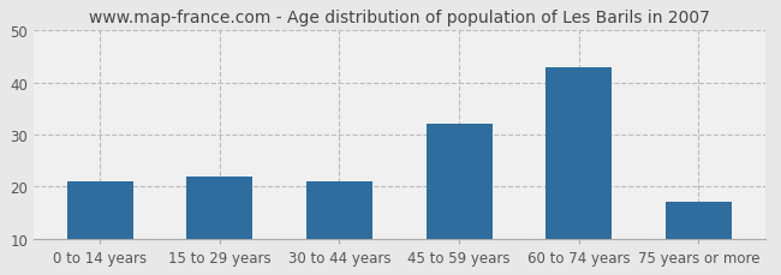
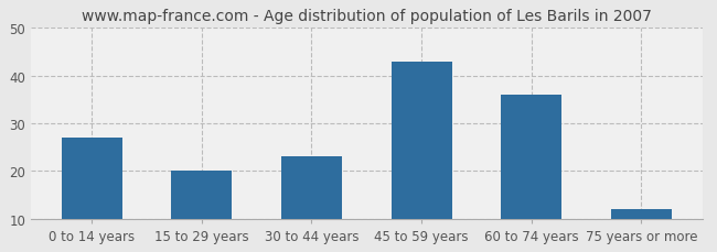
0 to 14 years: 21 -> 27
15 to 29 years: 22 -> 20
30 to 44 years: 21 -> 23
45 to 59 years: 32 -> 43
60 to 74 years: 43 -> 36
75 years or more: 17 -> 12
